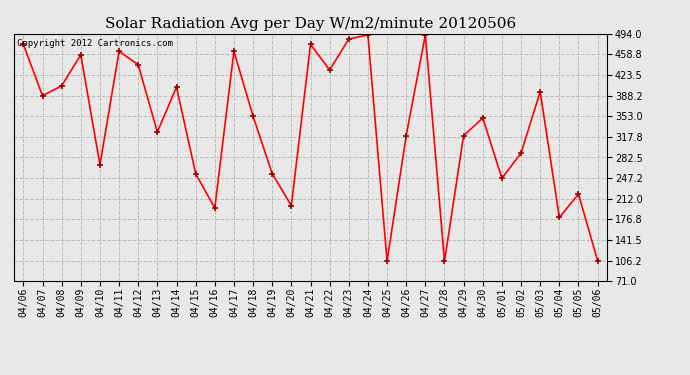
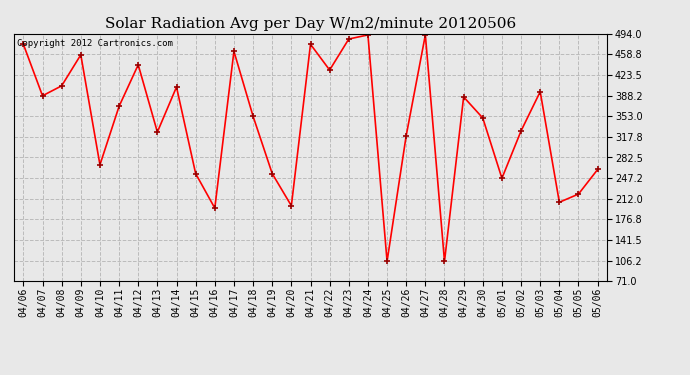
04/11: 464 -> 370
04/29: 320 -> 386
05/02: 290 -> 328
05/04: 180 -> 206
05/06: 106 -> 262
